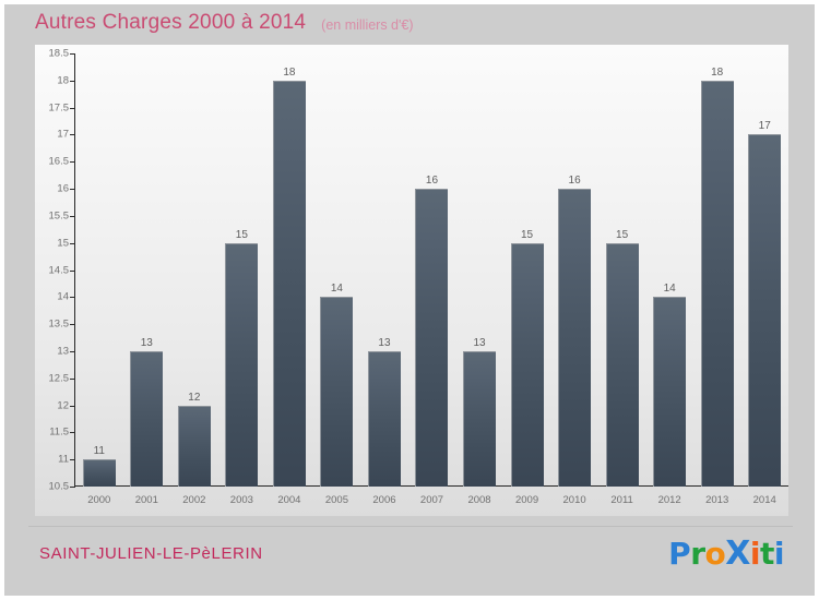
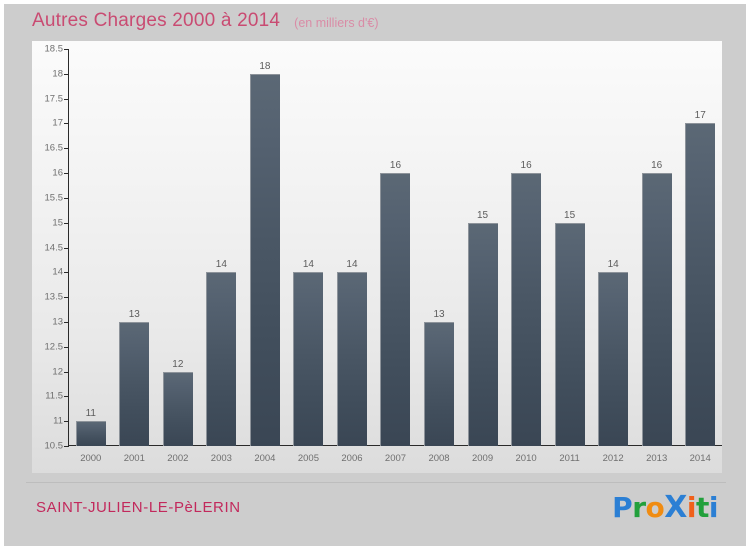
2003: 15 -> 14
2006: 13 -> 14
2013: 18 -> 16
